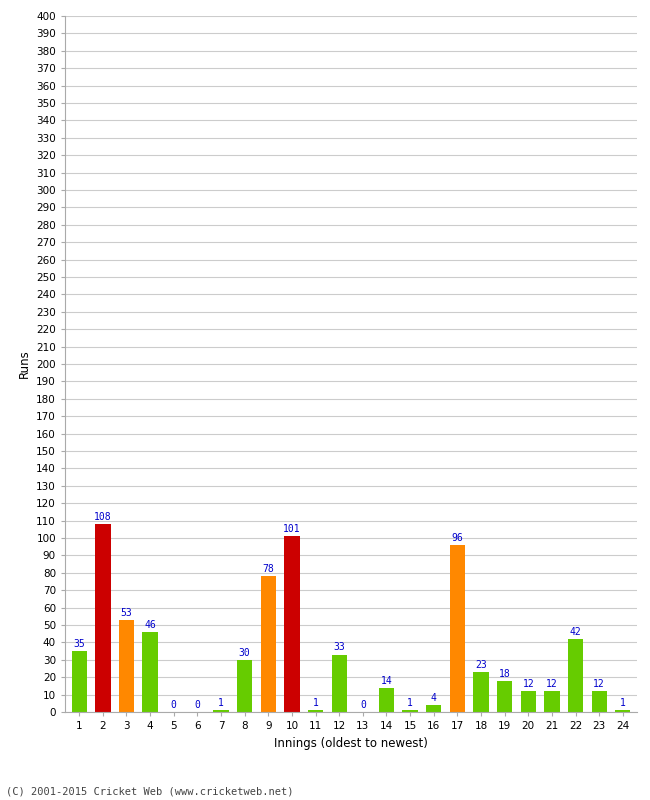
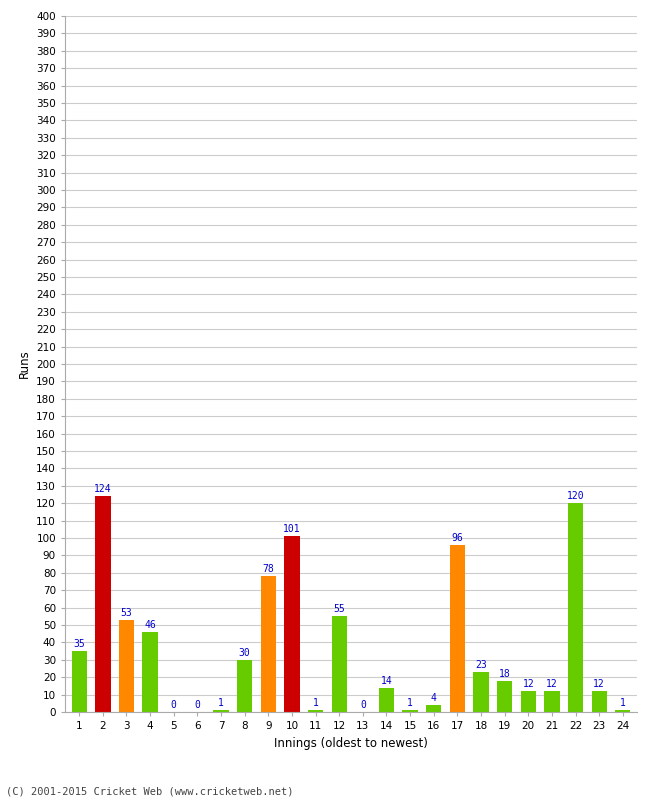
2: 108 -> 124
12: 33 -> 55
22: 42 -> 120
